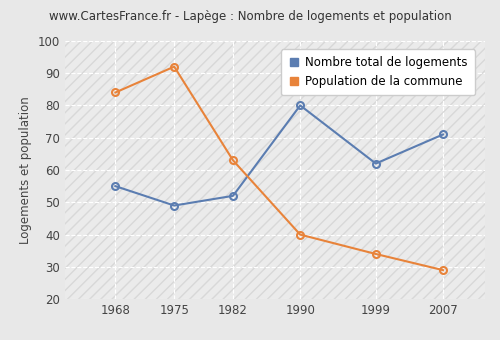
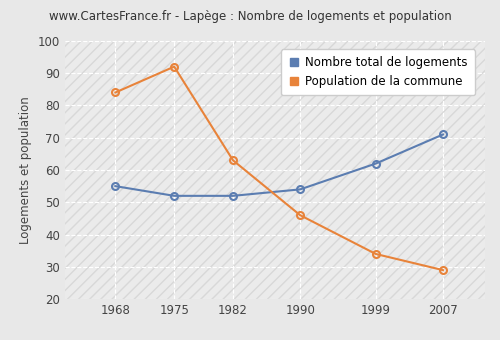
Nombre total de logements/1975: 49 -> 52
Nombre total de logements/1990: 80 -> 54
Population de la commune/1990: 40 -> 46
